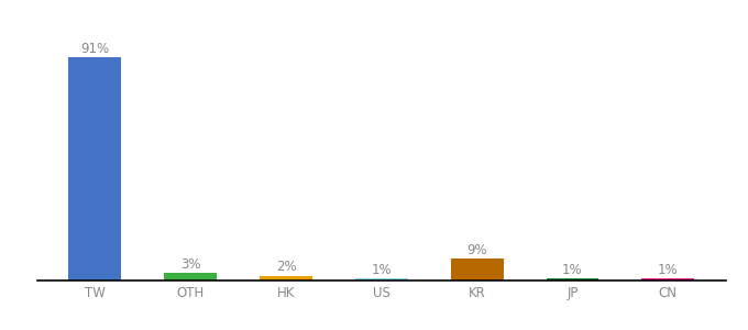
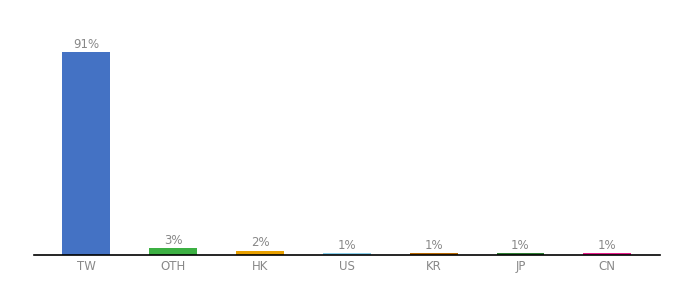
KR: 9% -> 1%
